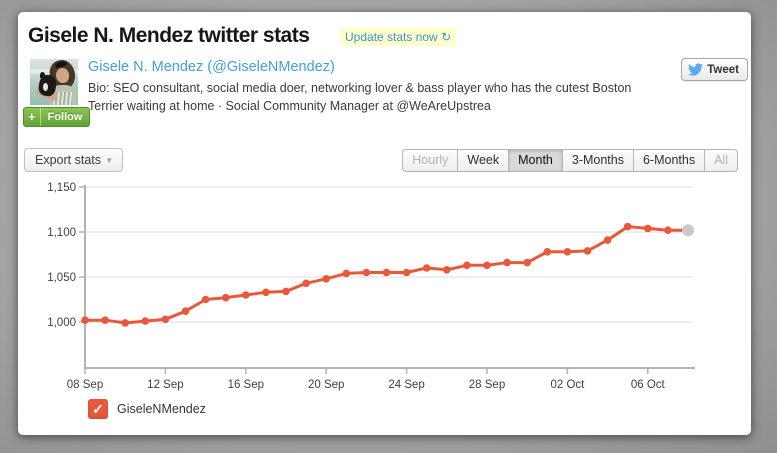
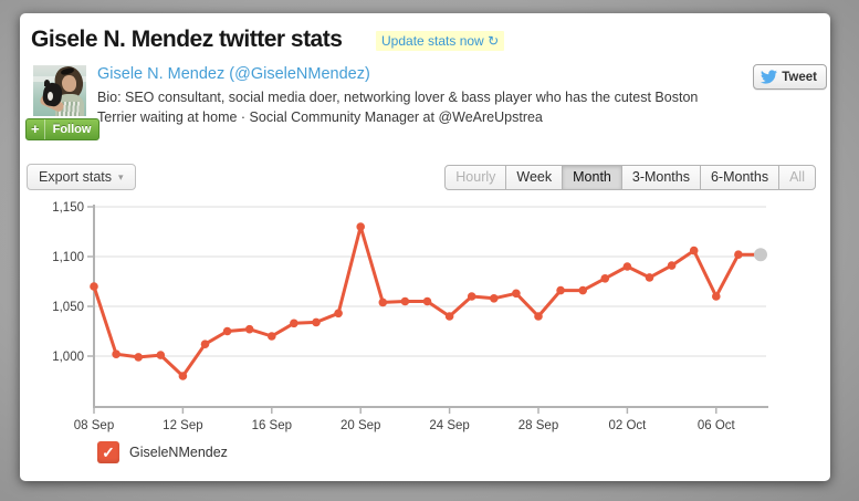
08 Sep: 1000 -> 1070
12 Sep: 1000 -> 980
16 Sep: 1030 -> 1020
20 Sep: 1050 -> 1130
24 Sep: 1060 -> 1040
28 Sep: 1060 -> 1040
02 Oct: 1080 -> 1090
06 Oct: 1100 -> 1060
